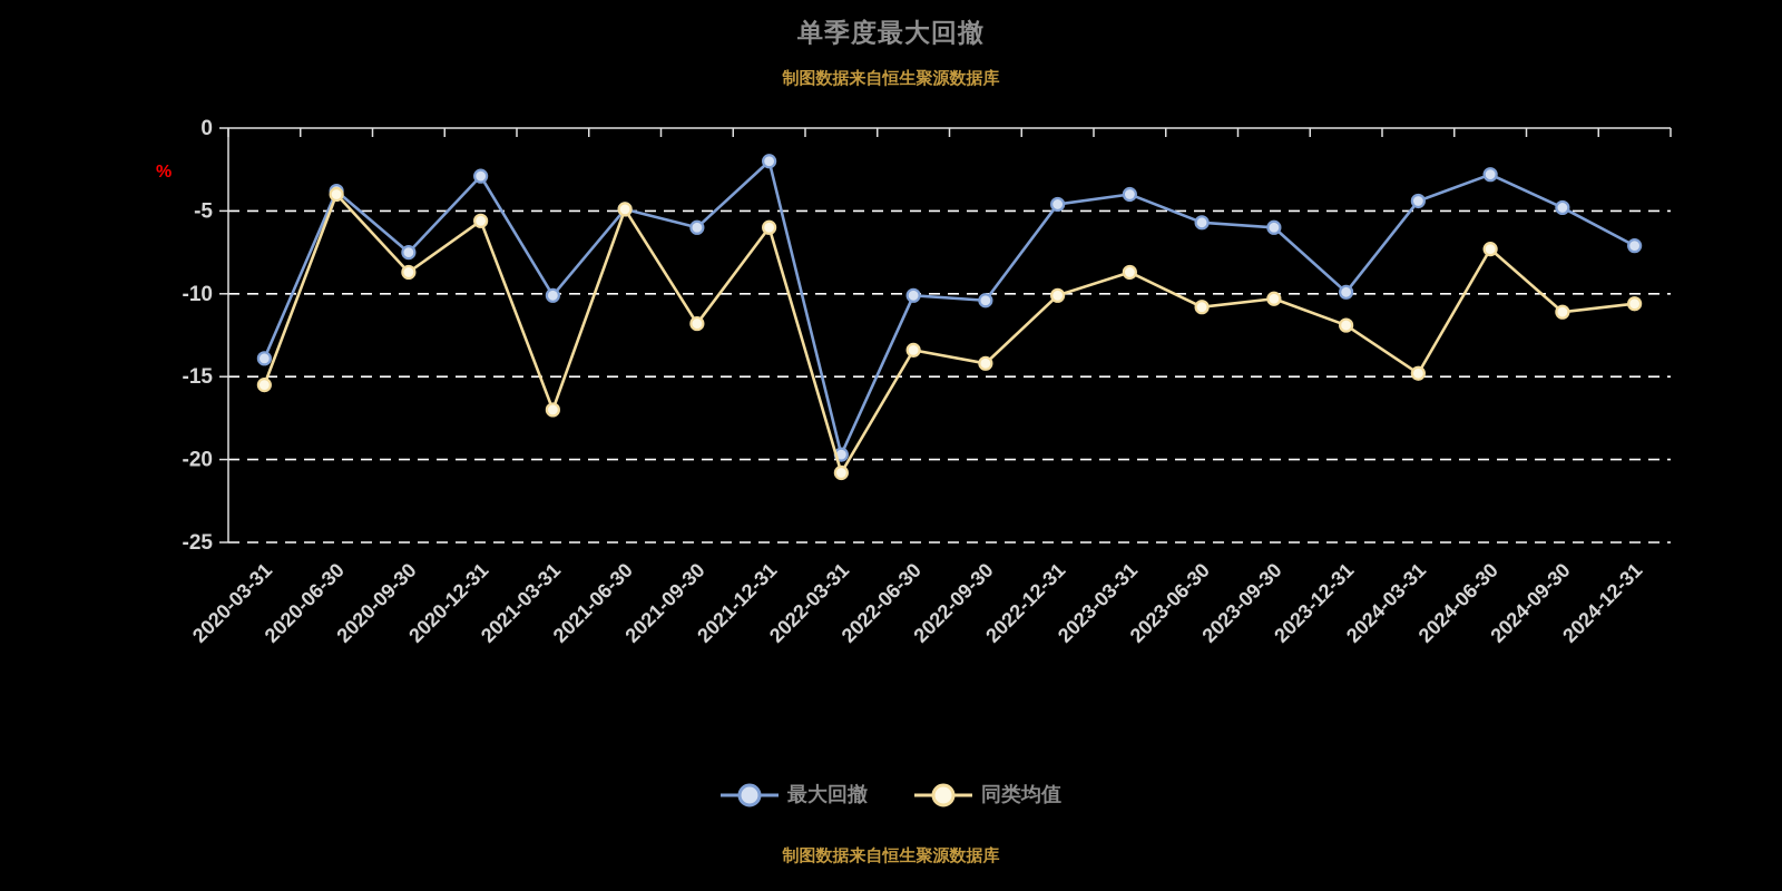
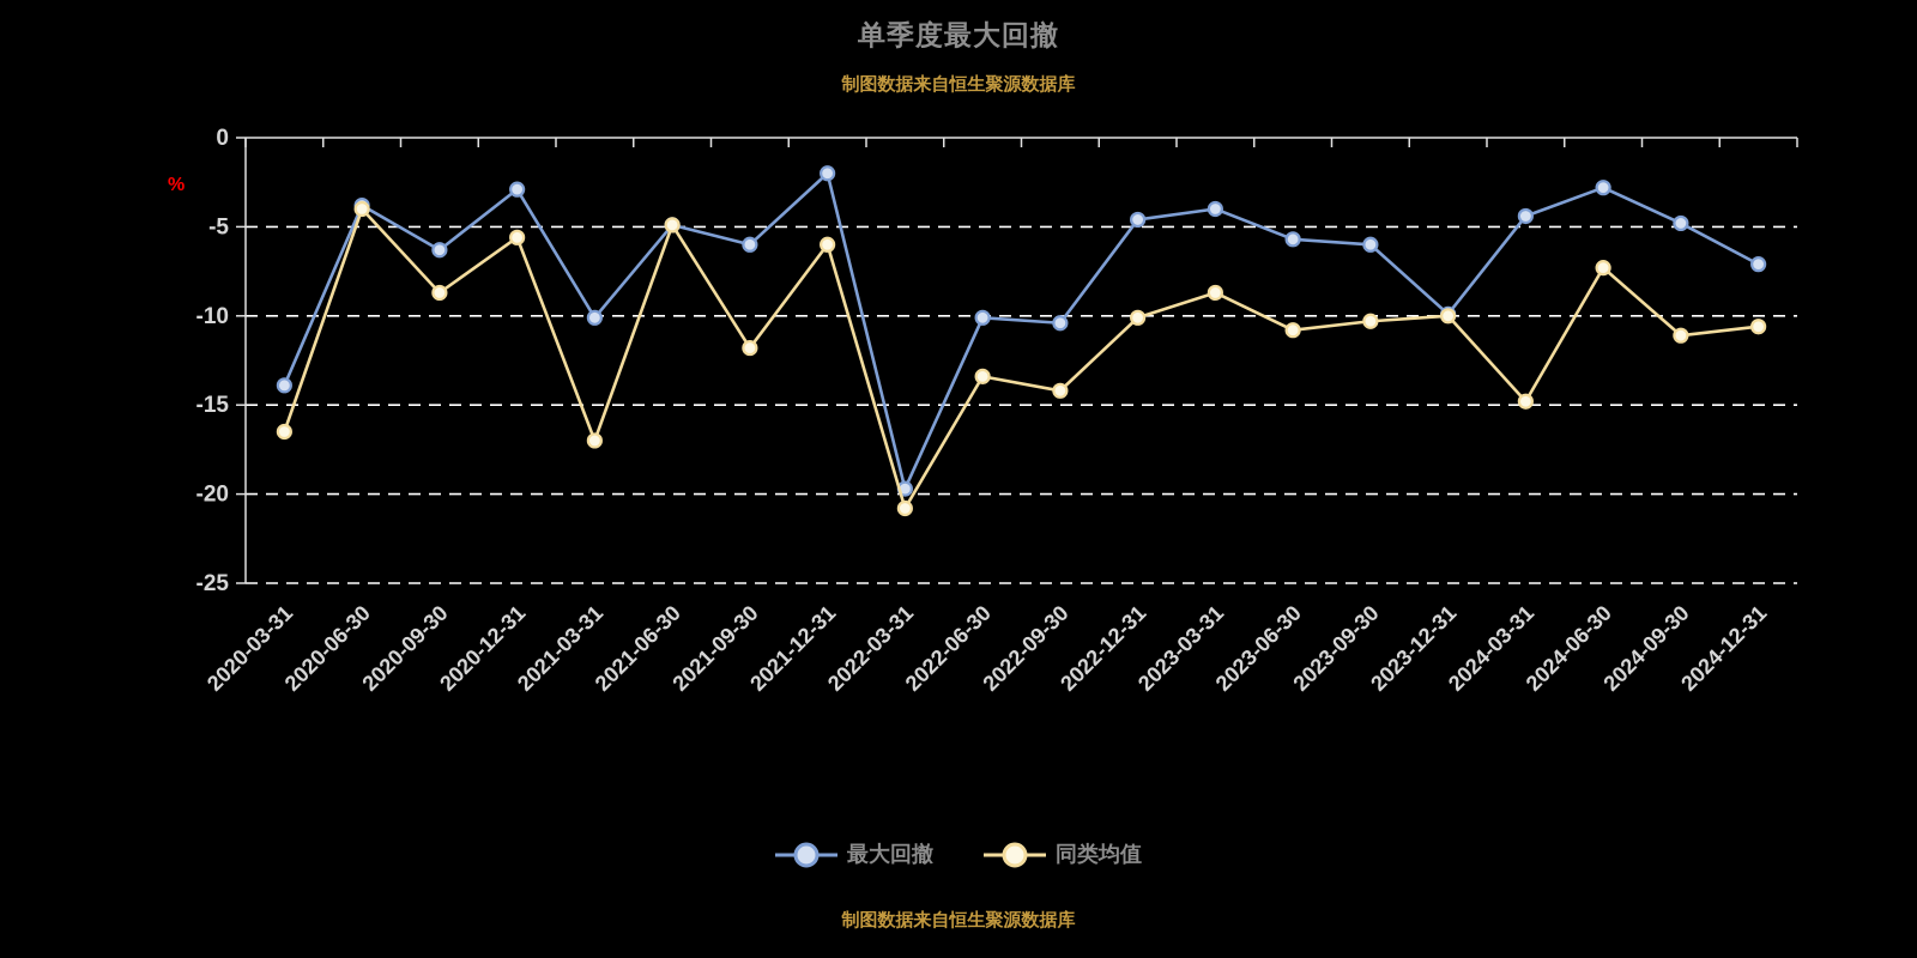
同类均值/2020-03-31: -15.5 -> -16.5
最大回撤/2020-09-30: -7.5 -> -6.3
同类均值/2023-12-31: -11.9 -> -10.0
